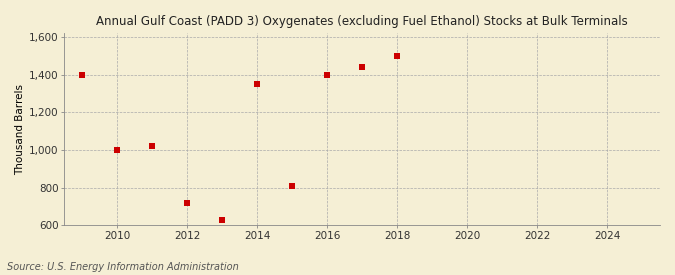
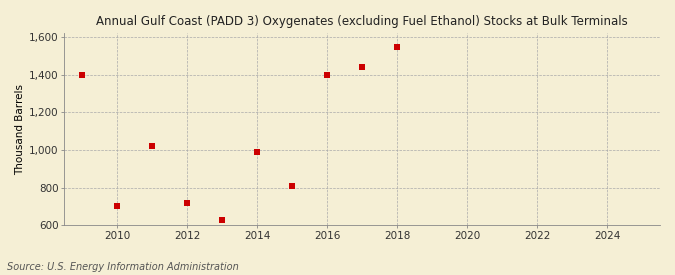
2010: 1,000 -> 700
2014: 1,350 -> 990
2018: 1,500 -> 1,550
